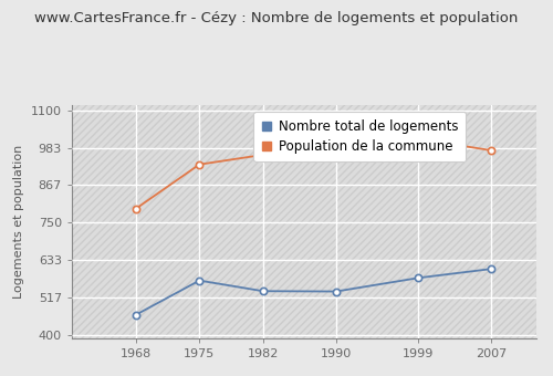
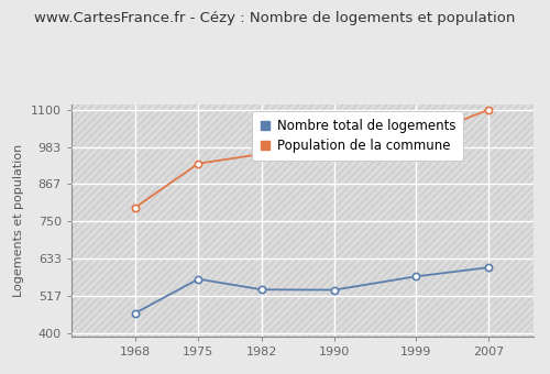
Population de la commune/2007: 975 -> 1099
